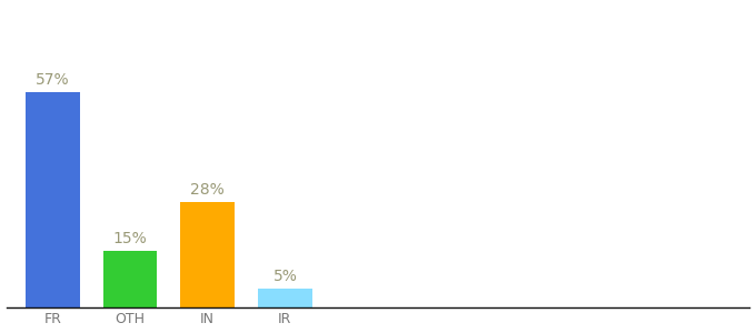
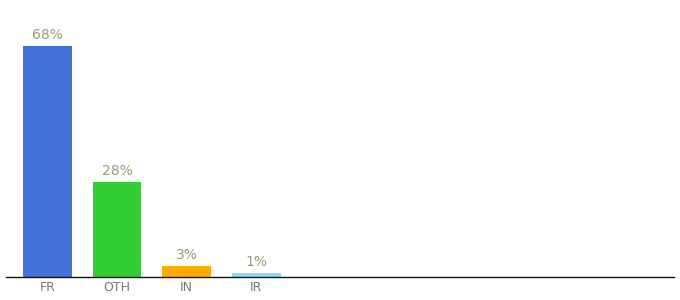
FR: 57% -> 68%
OTH: 15% -> 28%
IN: 28% -> 3%
IR: 5% -> 1%
